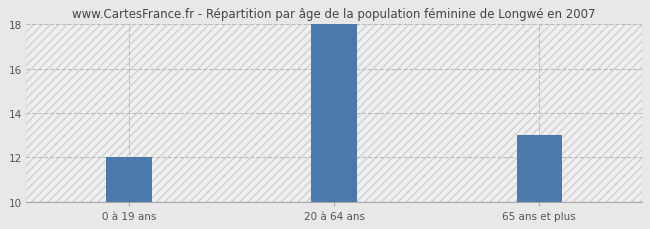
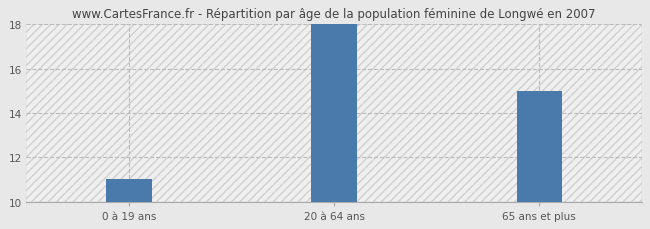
0 à 19 ans: 12 -> 11
65 ans et plus: 13 -> 15
